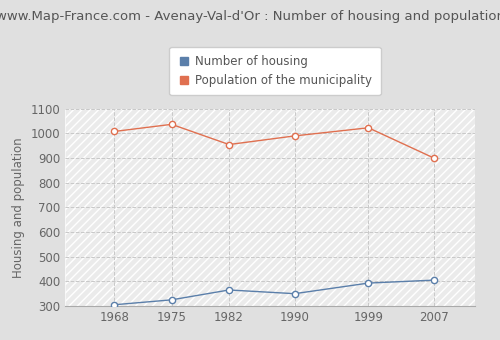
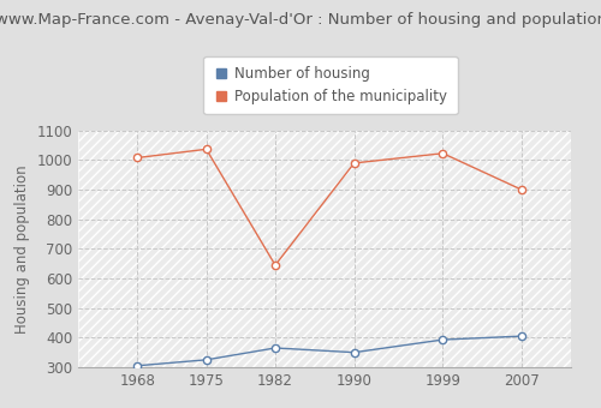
Population of the municipality/1982: 955 -> 645
